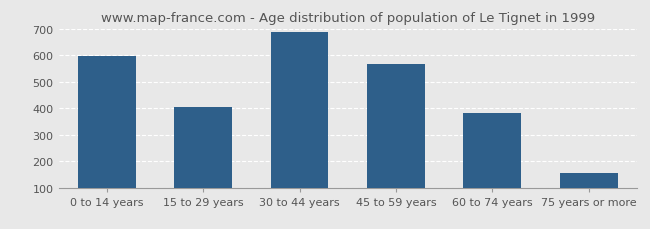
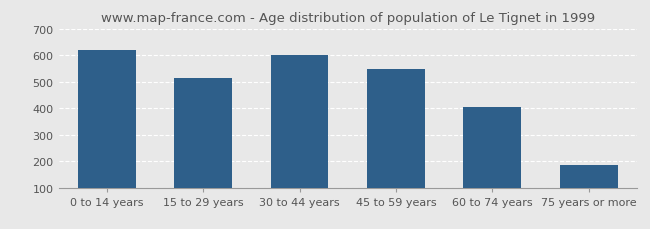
0 to 14 years: 598 -> 620
15 to 29 years: 404 -> 515
30 to 44 years: 688 -> 600
45 to 59 years: 569 -> 550
60 to 74 years: 381 -> 405
75 years or more: 157 -> 185
